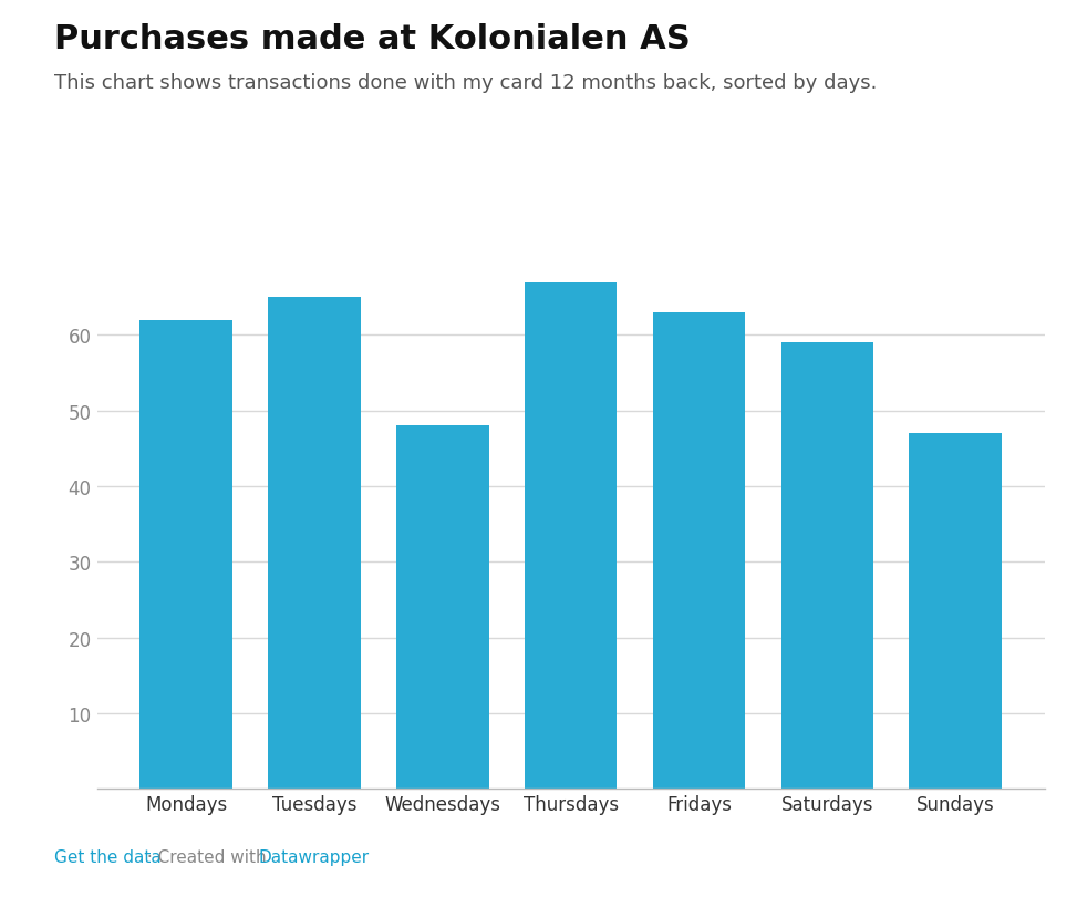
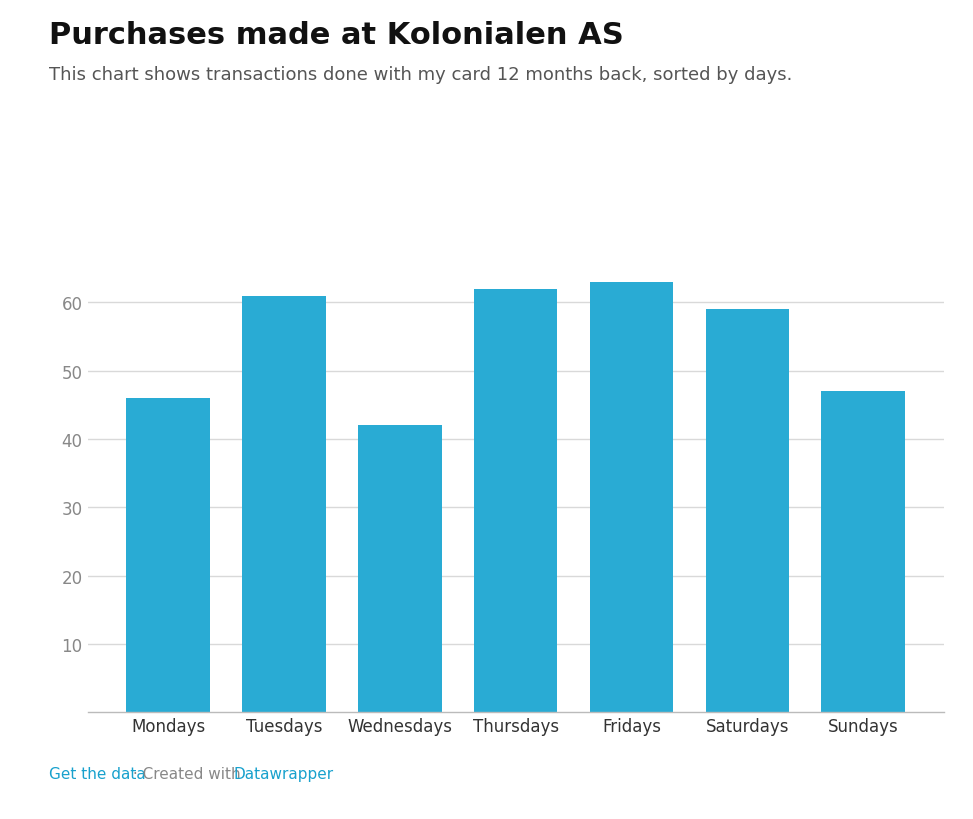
Mondays: 62 -> 46
Tuesdays: 65 -> 61
Wednesdays: 48 -> 42
Thursdays: 67 -> 62
